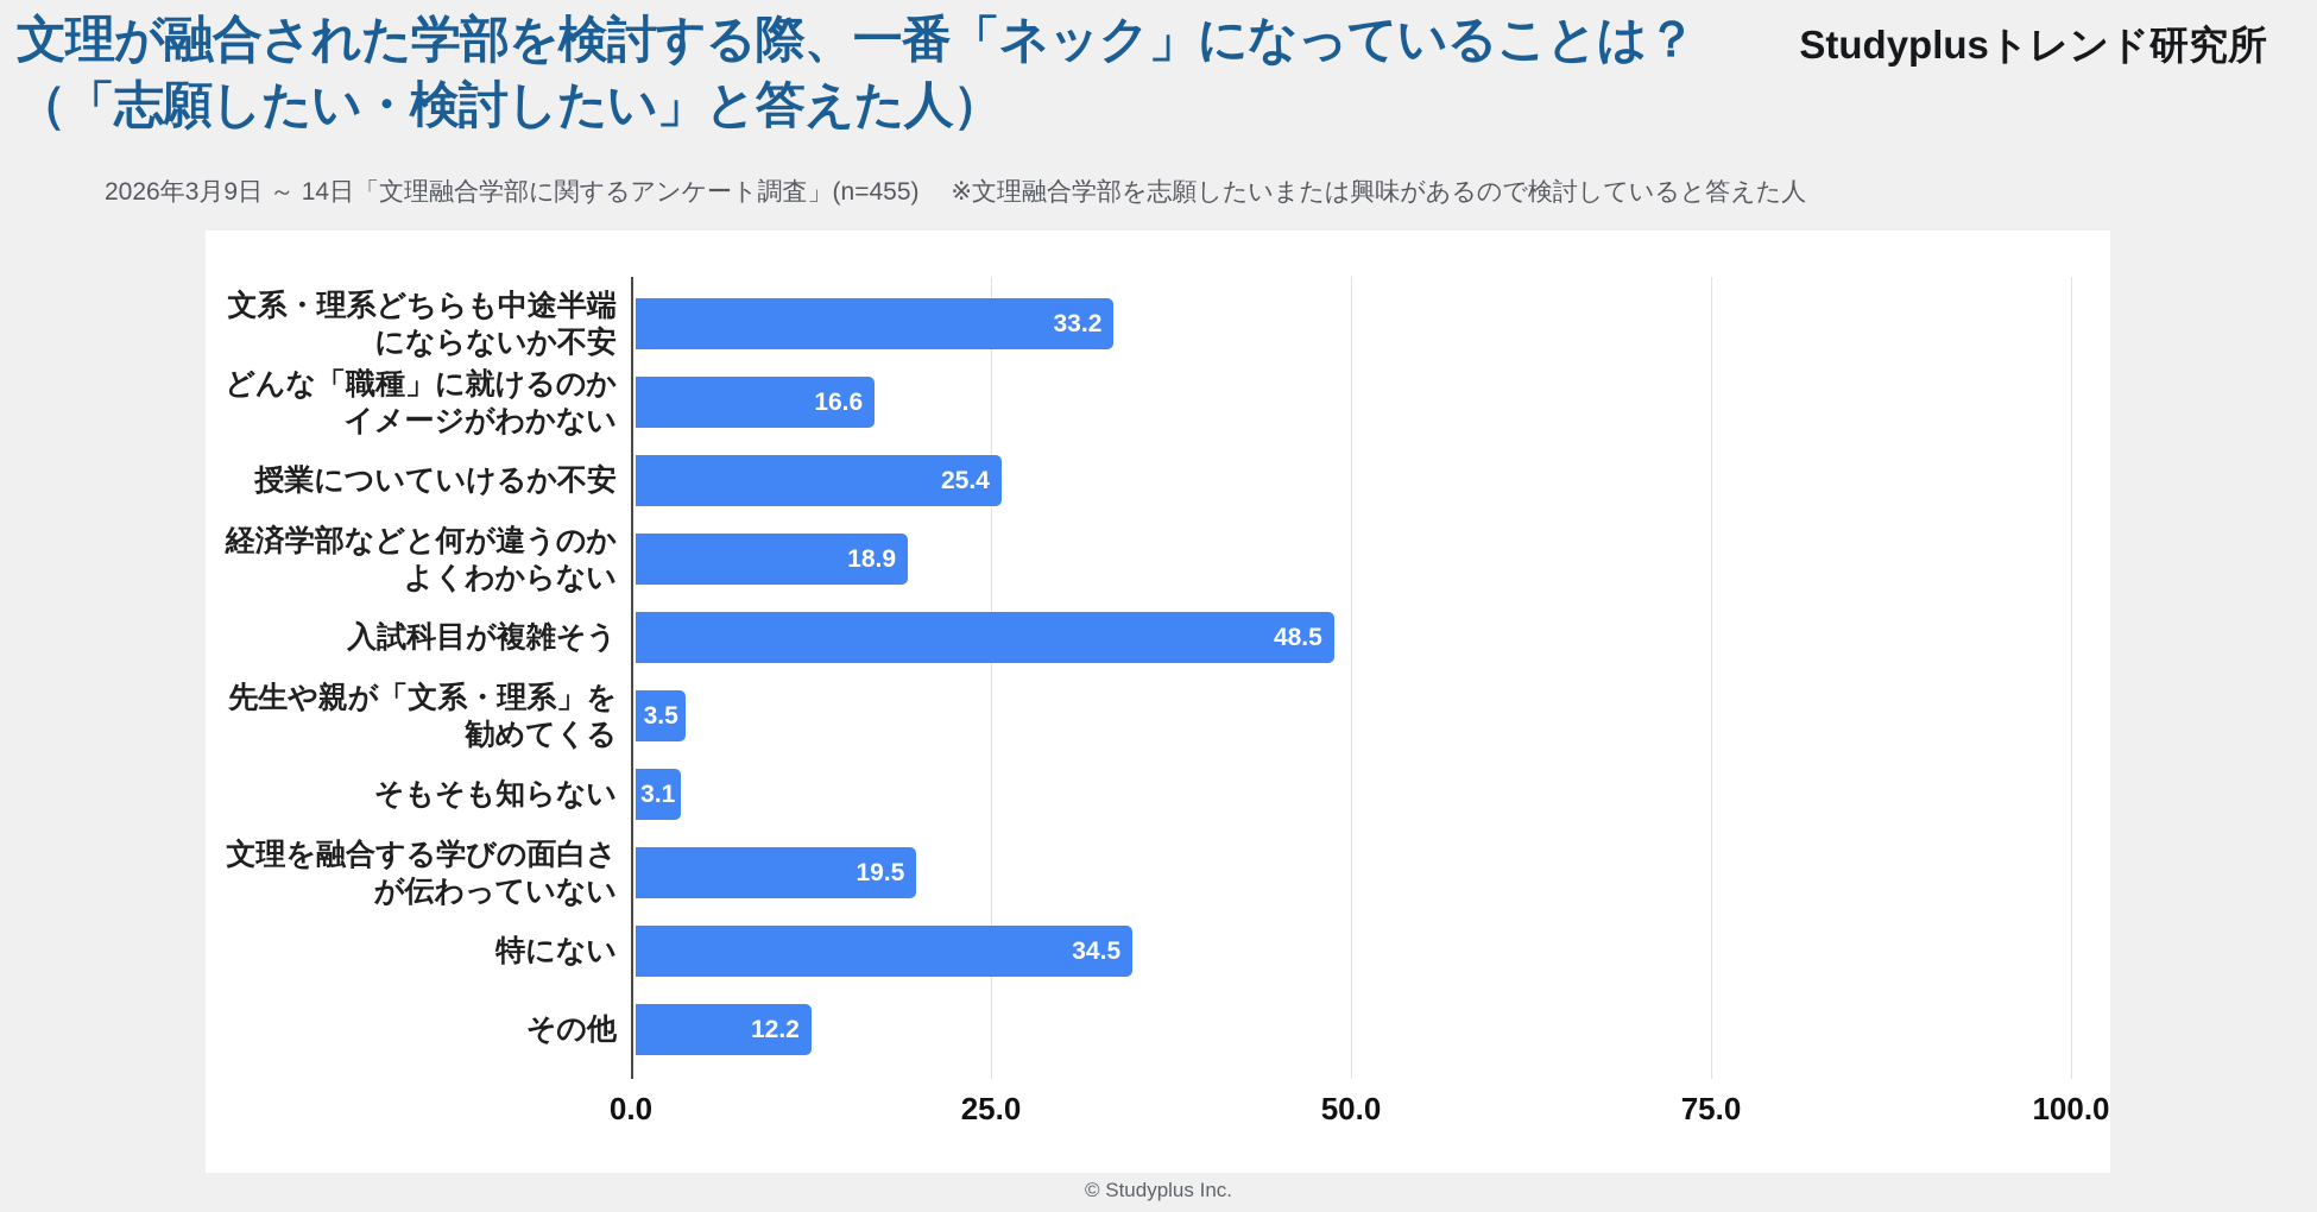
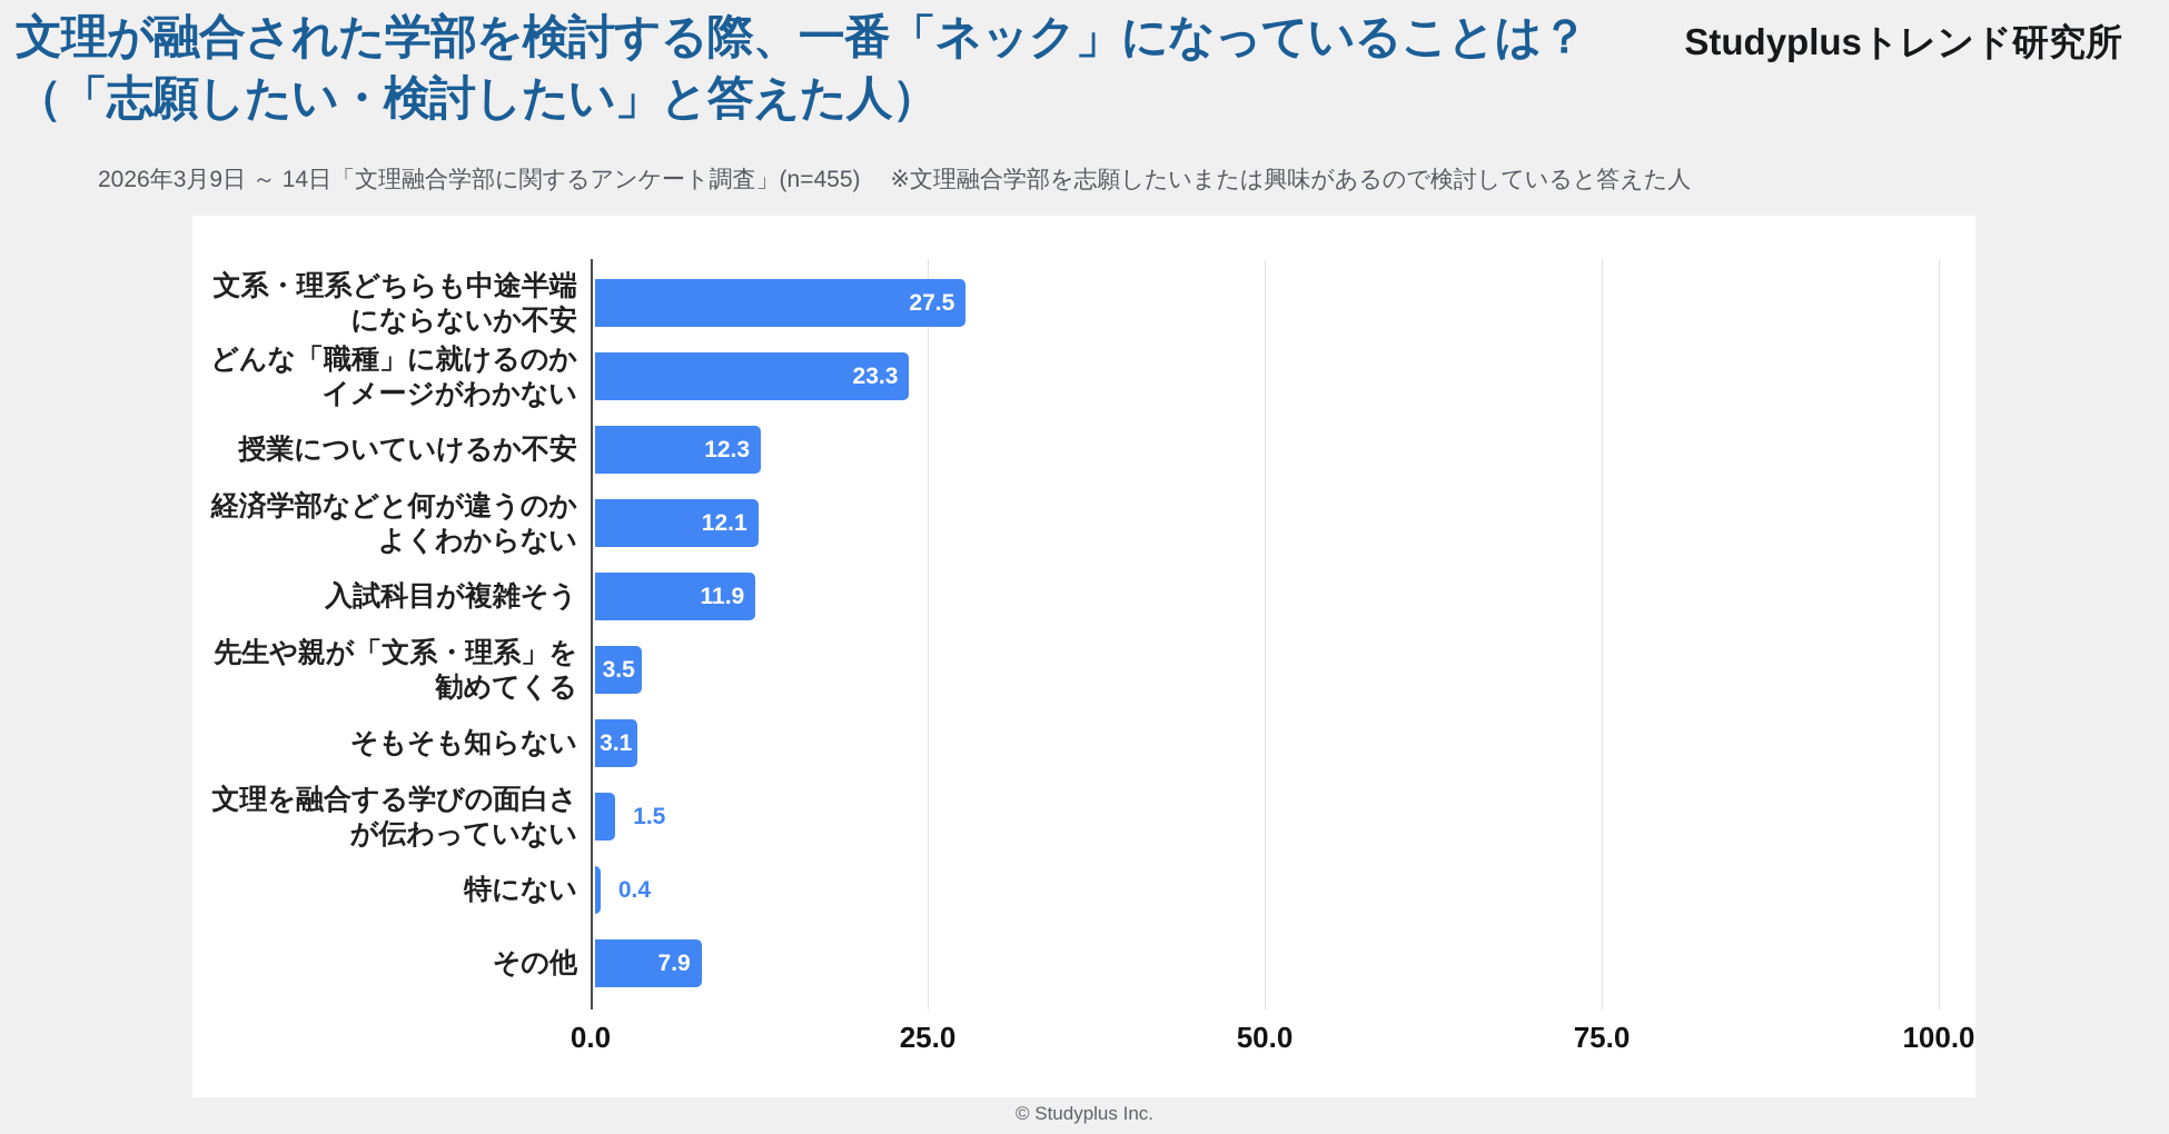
文系・理系どちらも中途半端にならないか不安: 33.2 -> 27.5
どんな「職種」に就けるのかイメージがわかない: 16.6 -> 23.3
授業についていけるか不安: 25.4 -> 12.3
経済学部などと何が違うのかよくわからない: 18.9 -> 12.1
入試科目が複雑そう: 48.5 -> 11.9
文理を融合する学びの面白さが伝わっていない: 19.5 -> 1.5
特にない: 34.5 -> 0.4
その他: 12.2 -> 7.9
